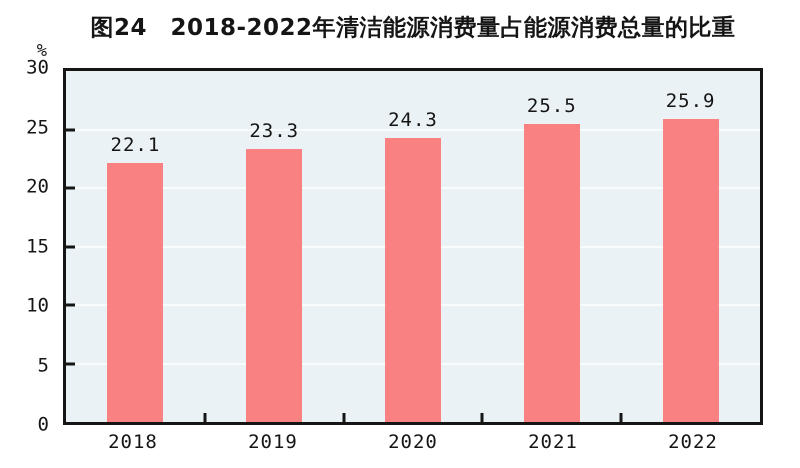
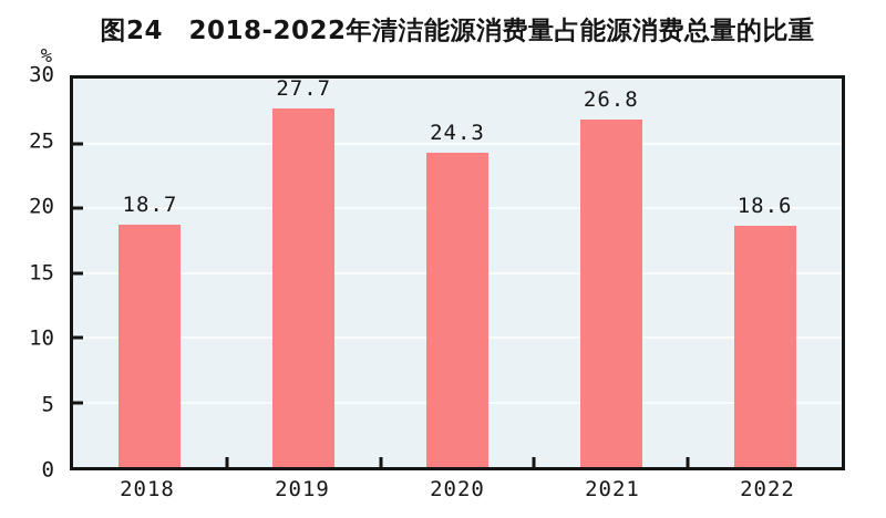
2018: 22.1 -> 18.7
2019: 23.3 -> 27.7
2021: 25.5 -> 26.8
2022: 25.9 -> 18.6
